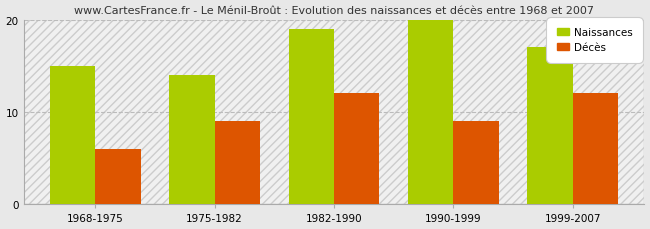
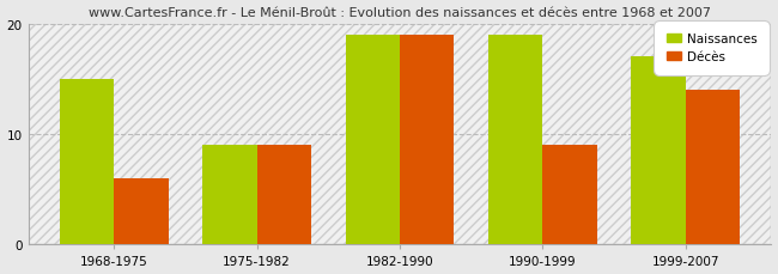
Naissances/1975-1982: 14 -> 9
Décès/1982-1990: 12 -> 19
Naissances/1990-1999: 20 -> 19
Décès/1999-2007: 12 -> 14
